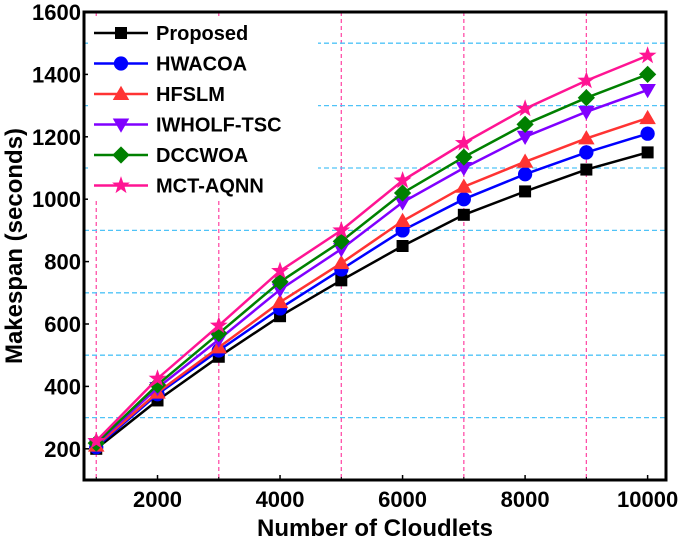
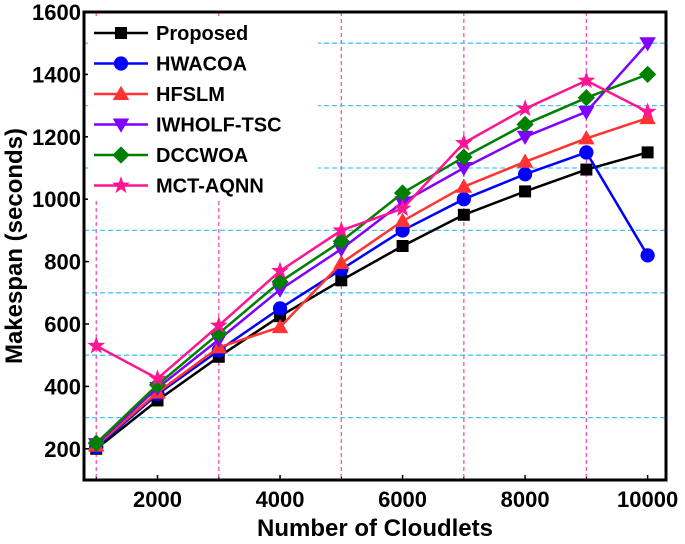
MCT-AQNN/1000: 220 -> 530
HFSLM/4000: 670 -> 590
MCT-AQNN/6000: 1060 -> 970
HWACOA/10000: 1210 -> 820
IWHOLF-TSC/10000: 1350 -> 1500
MCT-AQNN/10000: 1460 -> 1280
